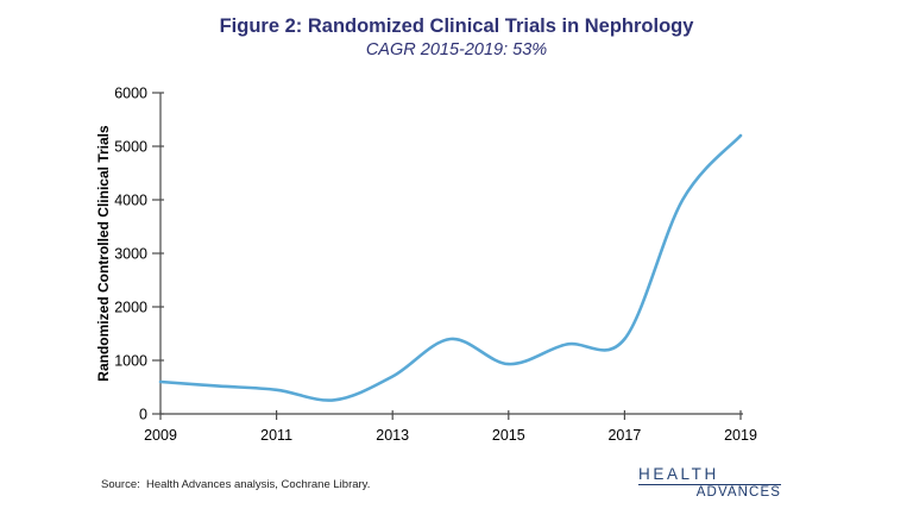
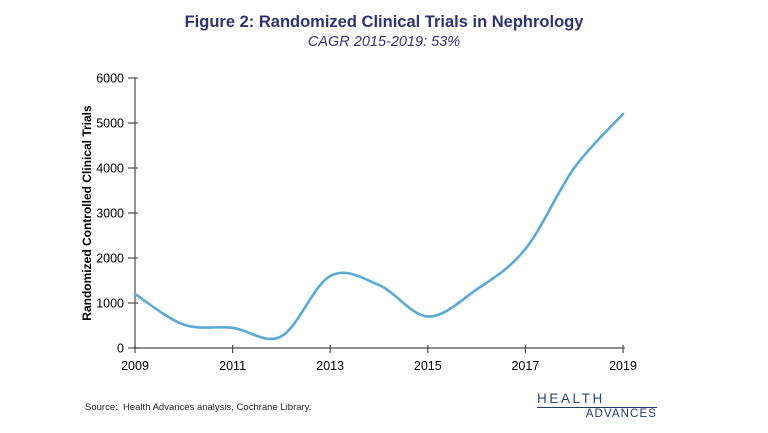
2009: 600 -> 1200
2013: 700 -> 1600
2015: 900 -> 700
2017: 1400 -> 2200
